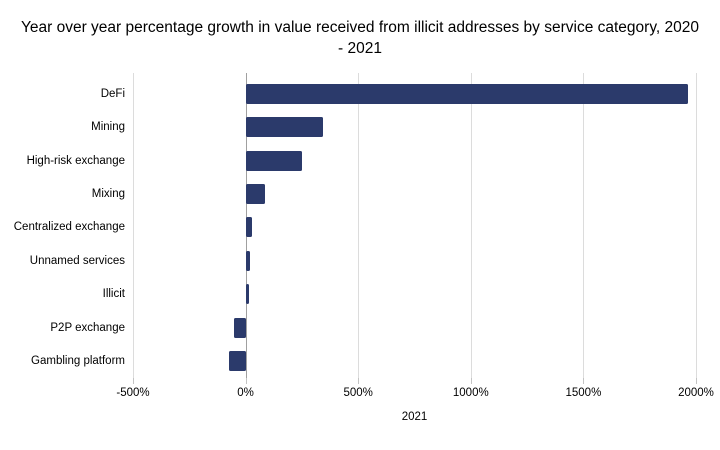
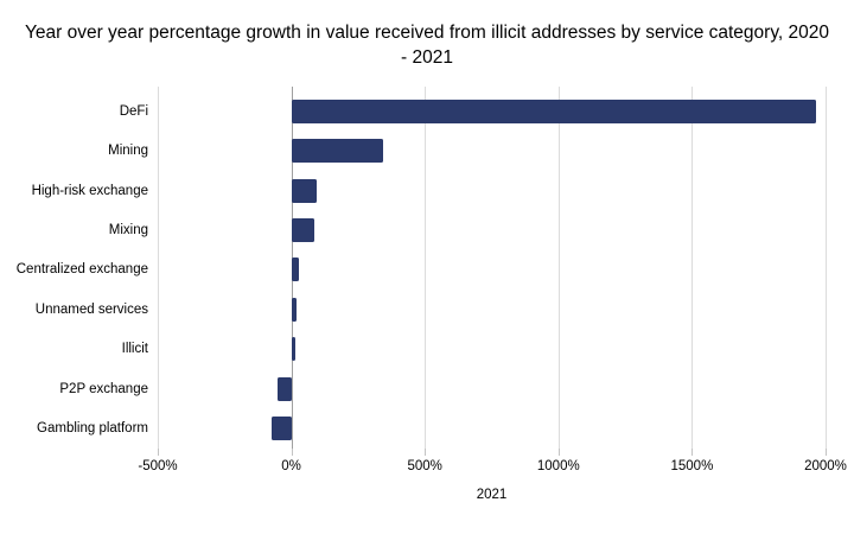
High-risk exchange: 250% -> 100%
